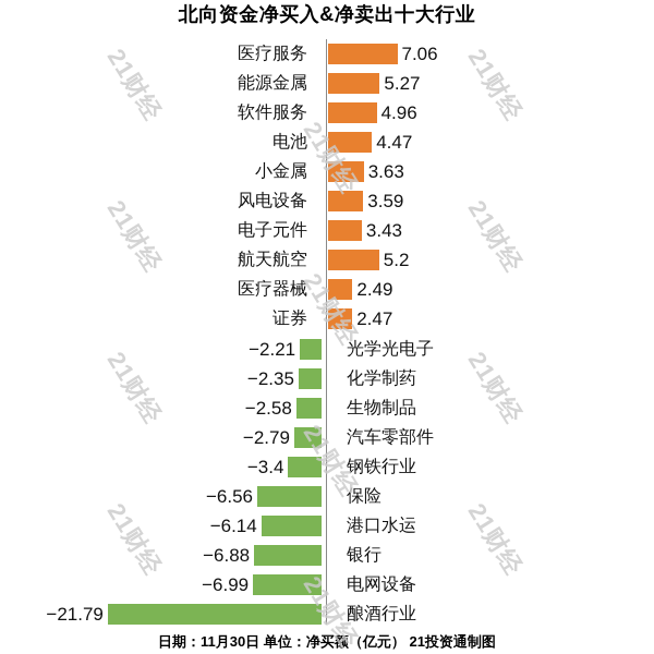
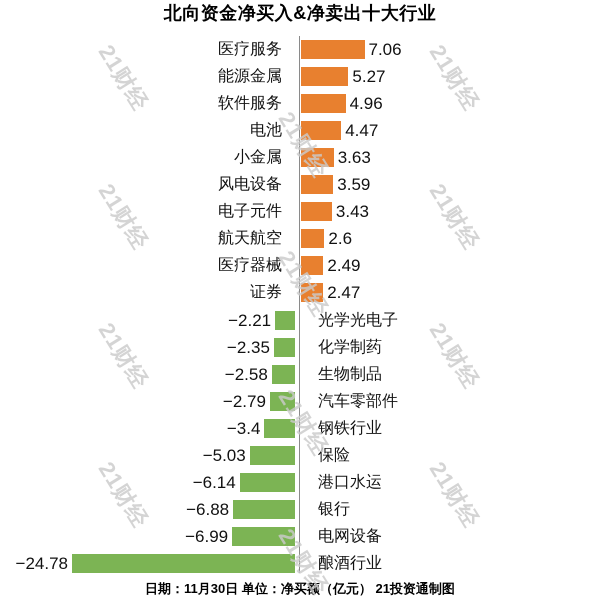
航天航空: 5.2 -> 2.6
保险: −6.56 -> −5.03
酿酒行业: −21.79 -> −24.78
